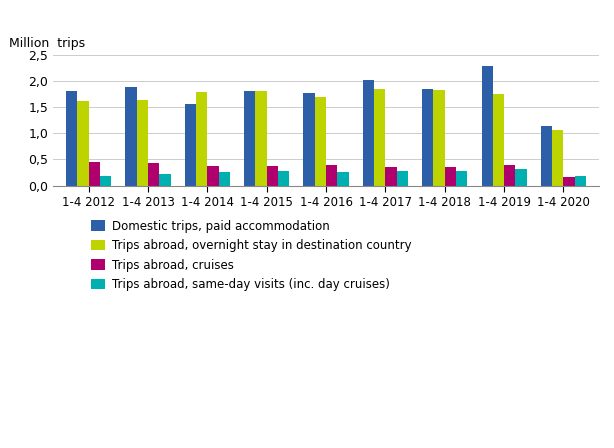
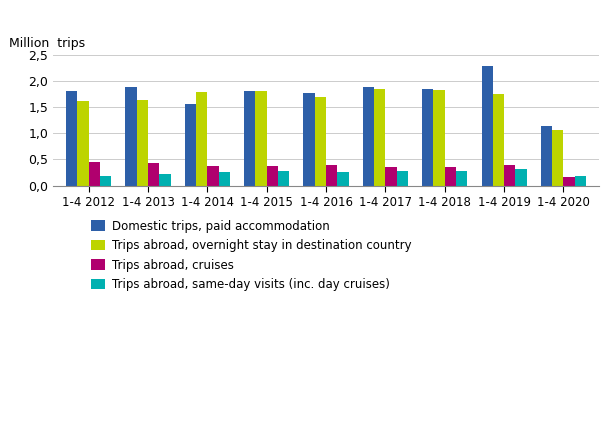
Domestic trips, paid accommodation/1-4 2017: 2,02 -> 1,89
